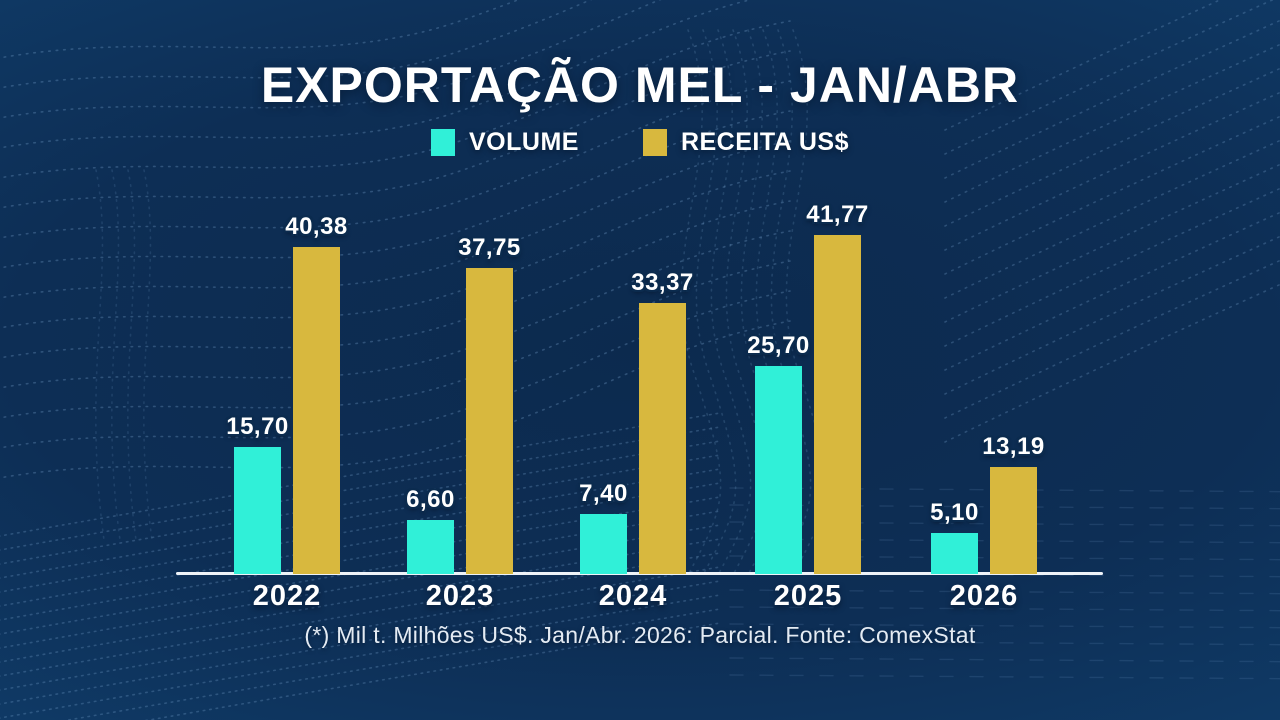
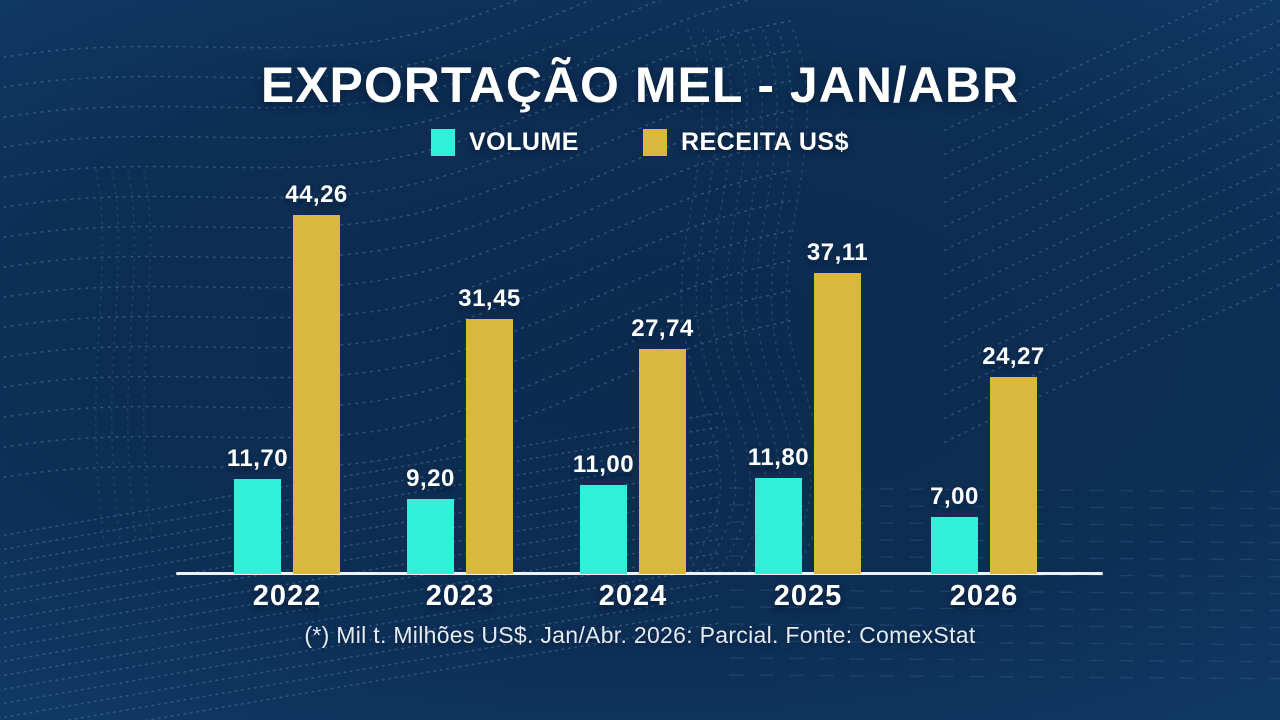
VOLUME/2022: 15,70 -> 11,70
RECEITA US$/2022: 40,38 -> 44,26
VOLUME/2023: 6,60 -> 9,20
RECEITA US$/2023: 37,75 -> 31,45
VOLUME/2024: 7,40 -> 11,00
RECEITA US$/2024: 33,37 -> 27,74
VOLUME/2025: 25,70 -> 11,80
RECEITA US$/2025: 41,77 -> 37,11
VOLUME/2026: 5,10 -> 7,00
RECEITA US$/2026: 13,19 -> 24,27
